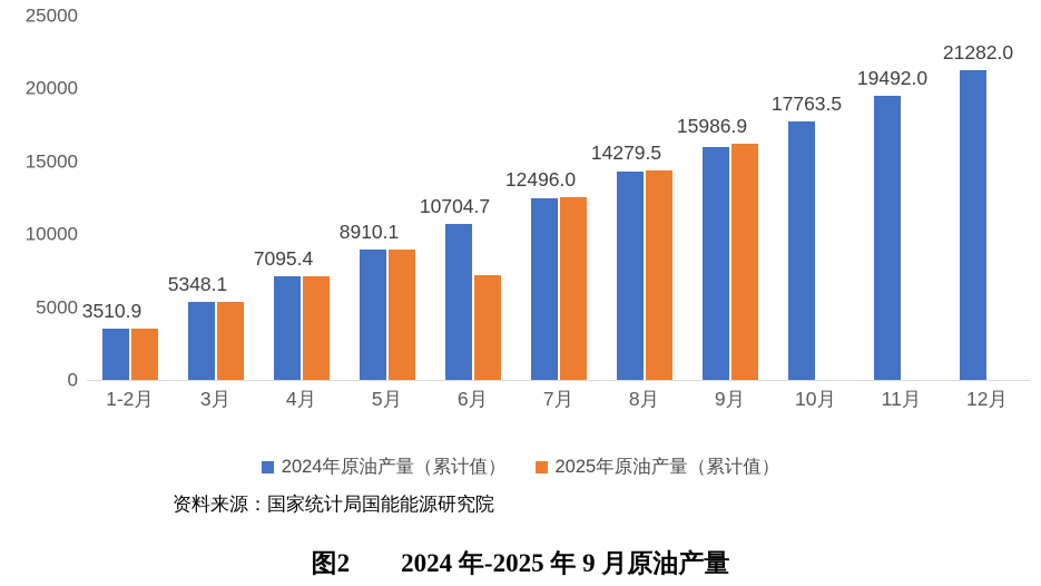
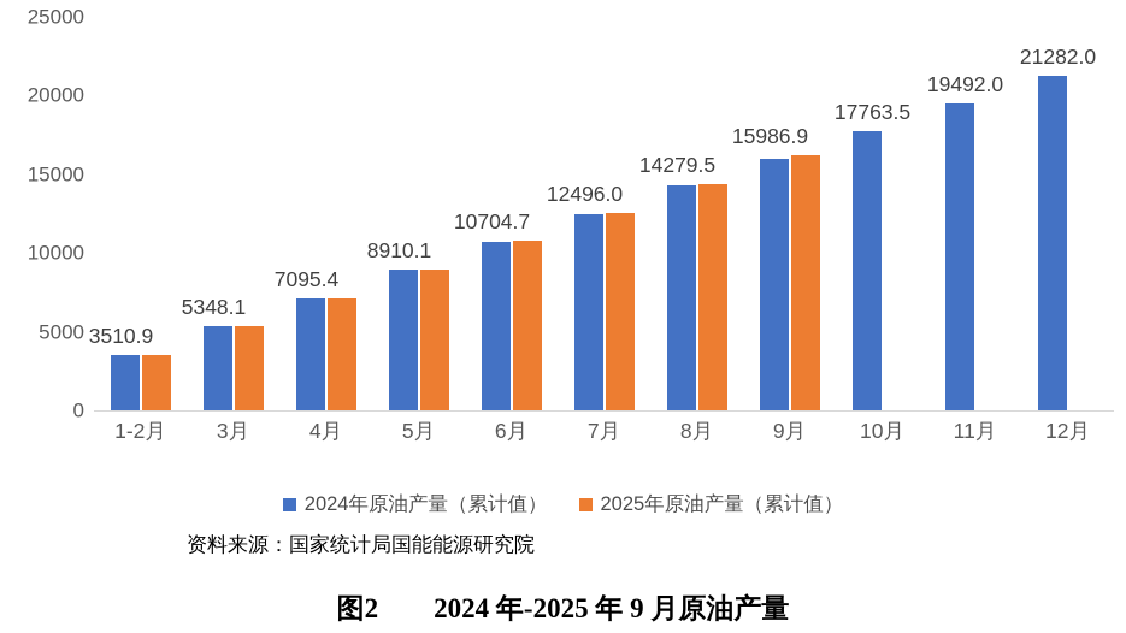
2025年原油产量（累计值）/6月: 7200 -> 10700
